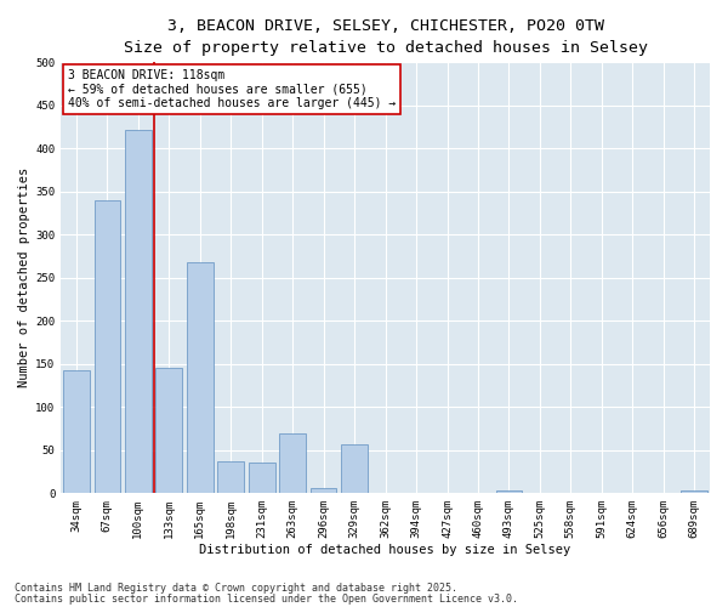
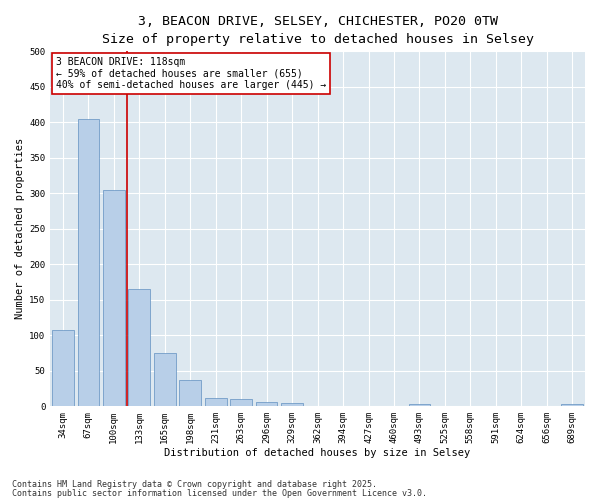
34sqm: 142 -> 107
67sqm: 340 -> 405
100sqm: 422 -> 305
133sqm: 146 -> 165
165sqm: 268 -> 75
231sqm: 36 -> 11
263sqm: 70 -> 10
329sqm: 56 -> 4
